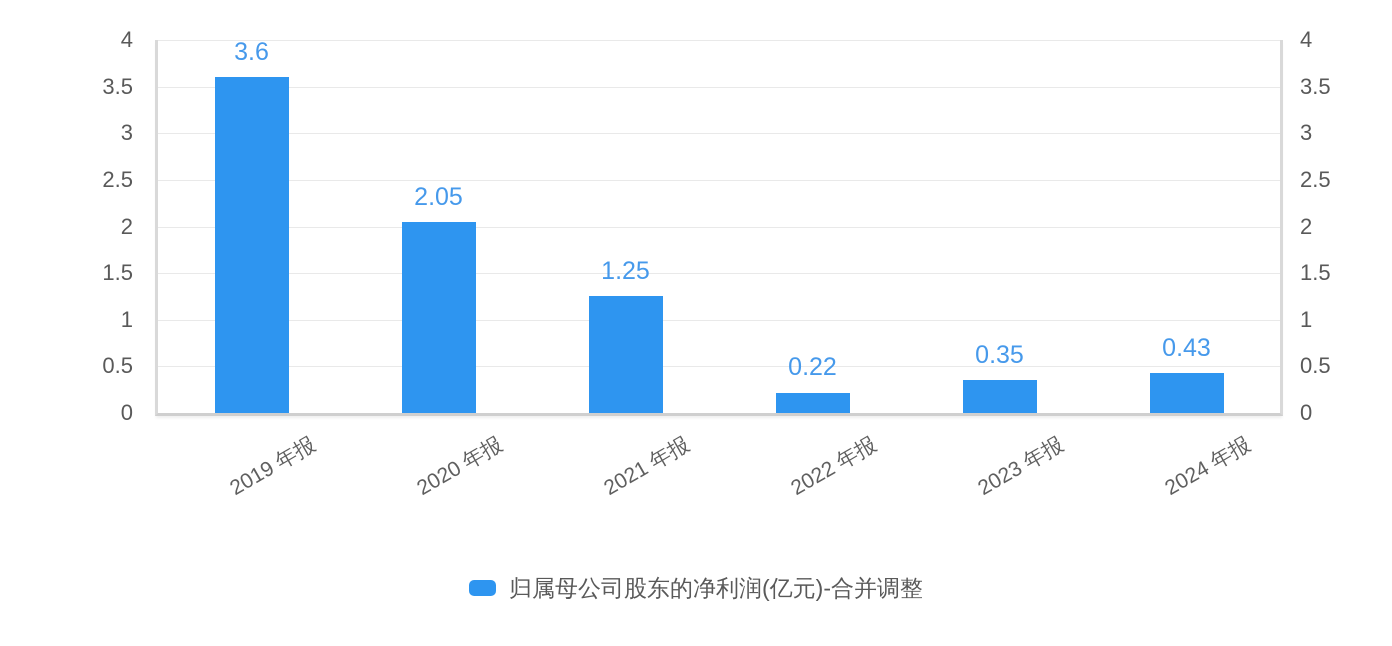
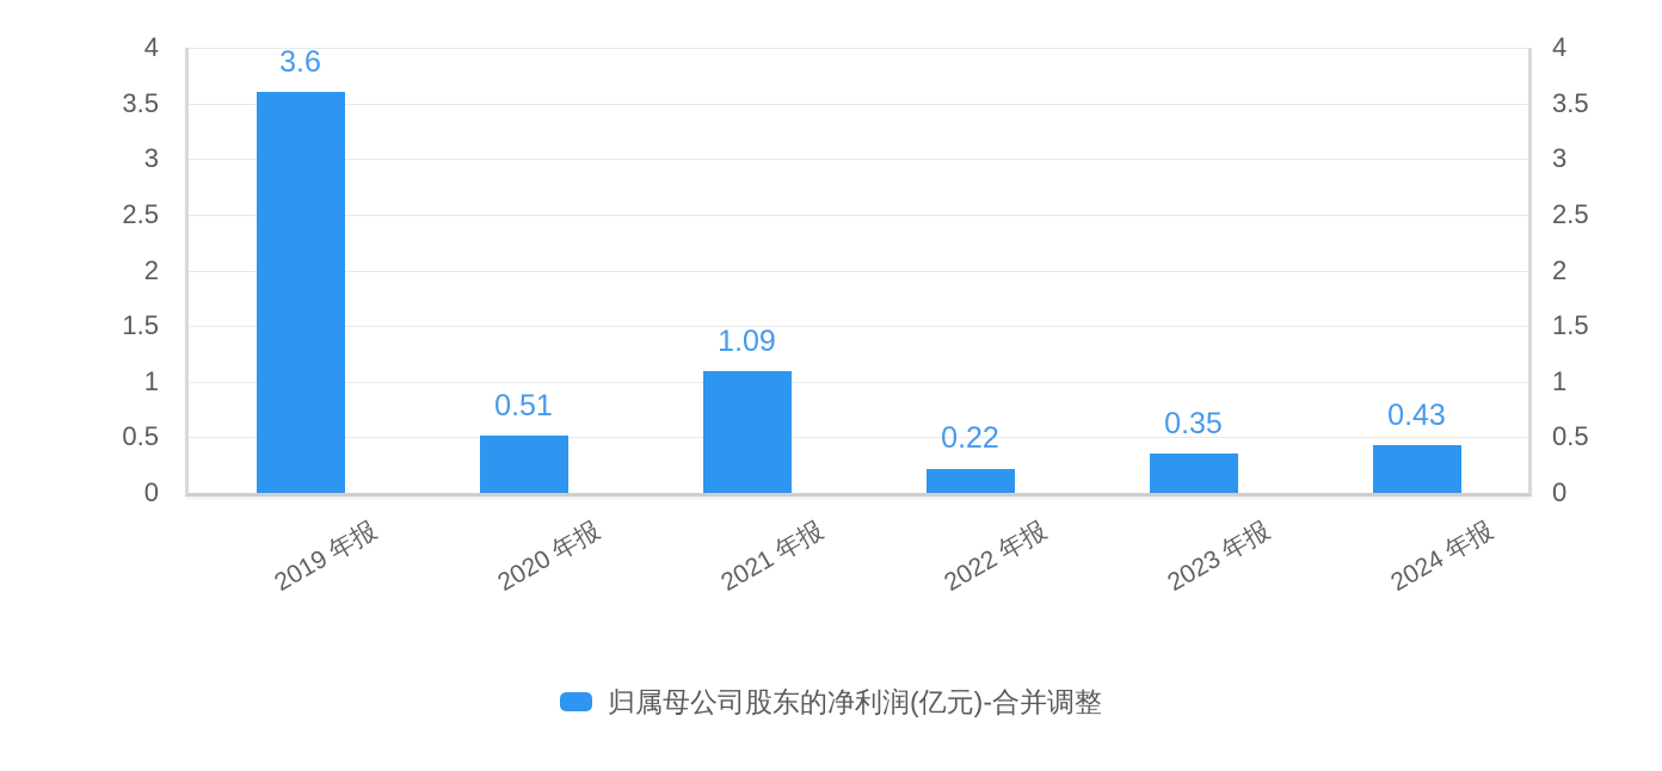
2020 年报: 2.05 -> 0.51
2021 年报: 1.25 -> 1.09
